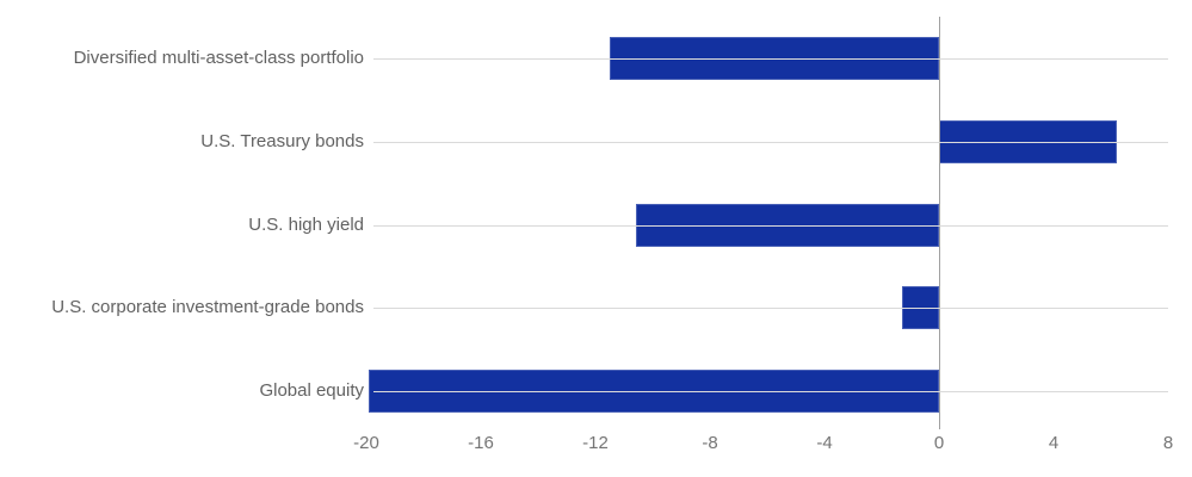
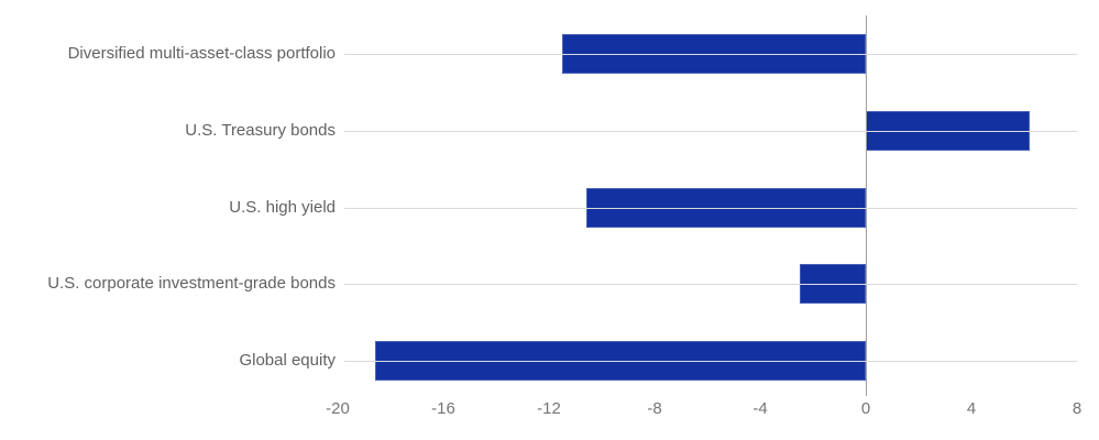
U.S. corporate investment-grade bonds: -1.3 -> -2.5
Global equity: -19.9 -> -18.6
